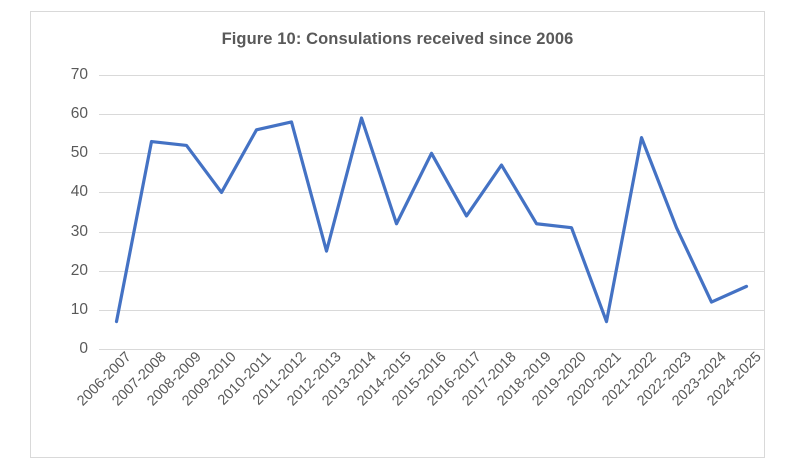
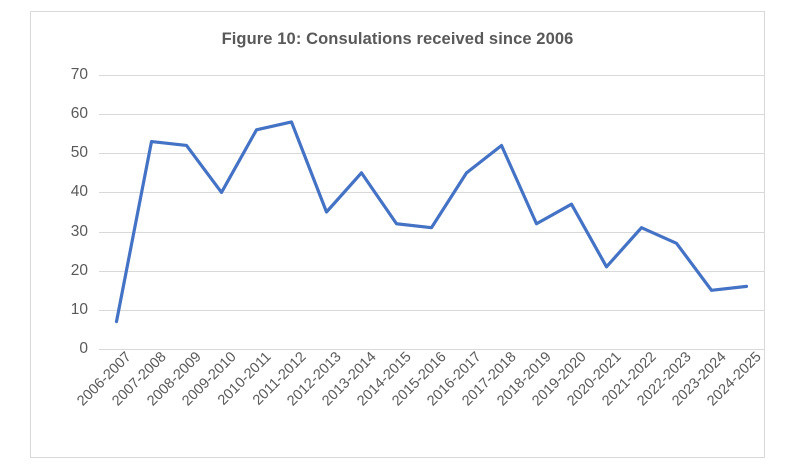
2012-2013: 25 -> 35
2013-2014: 59 -> 45
2015-2016: 50 -> 31
2016-2017: 34 -> 45
2017-2018: 47 -> 52
2019-2020: 31 -> 37
2020-2021: 7 -> 21
2021-2022: 54 -> 31
2022-2023: 31 -> 27
2023-2024: 12 -> 15
